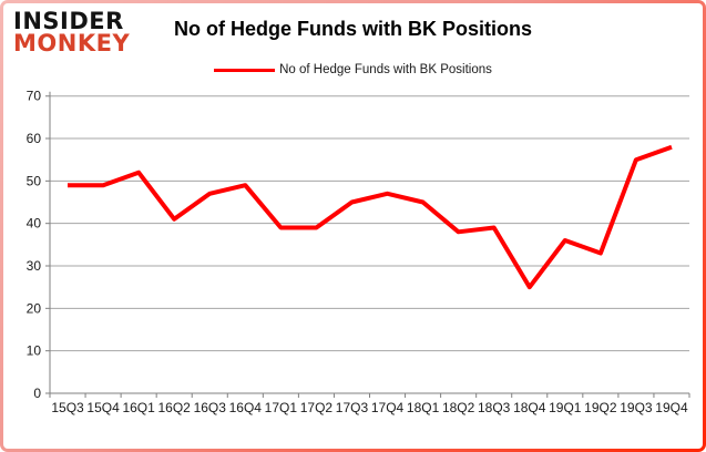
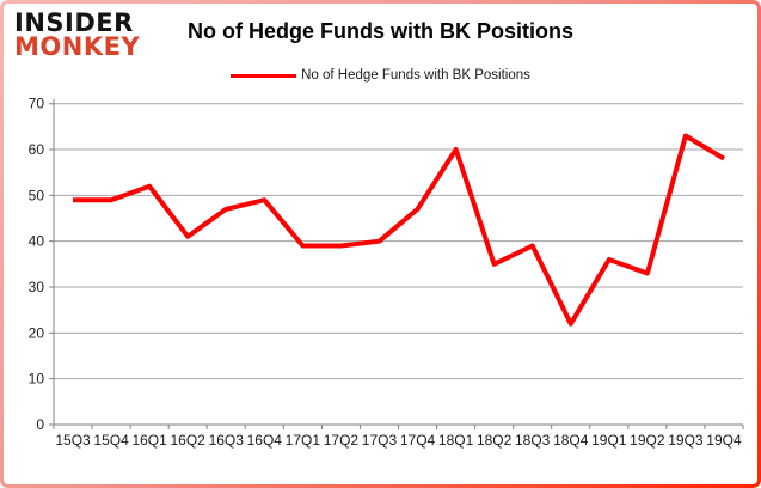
17Q3: 45 -> 40
18Q1: 45 -> 60
18Q2: 38 -> 35
18Q4: 25 -> 22
19Q3: 55 -> 63
